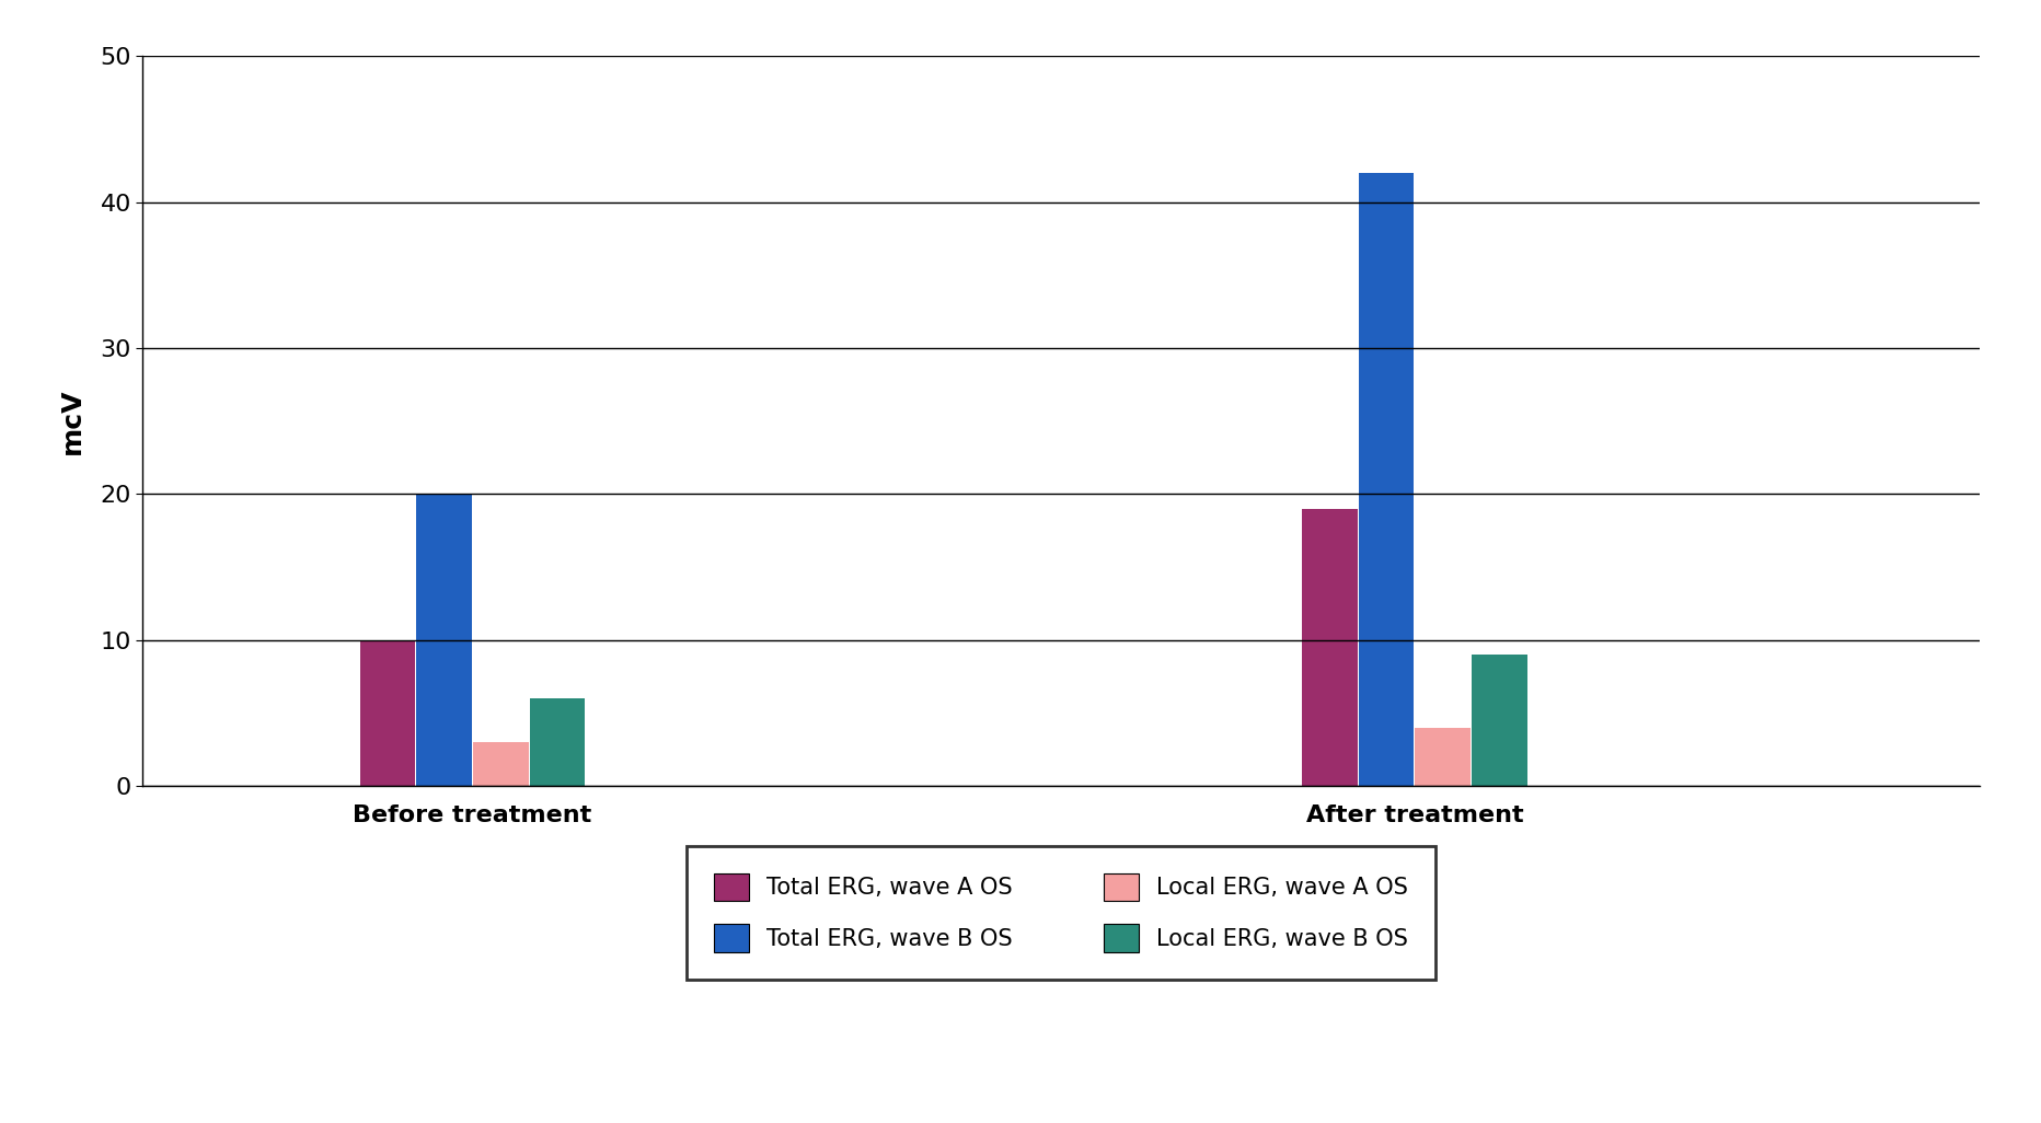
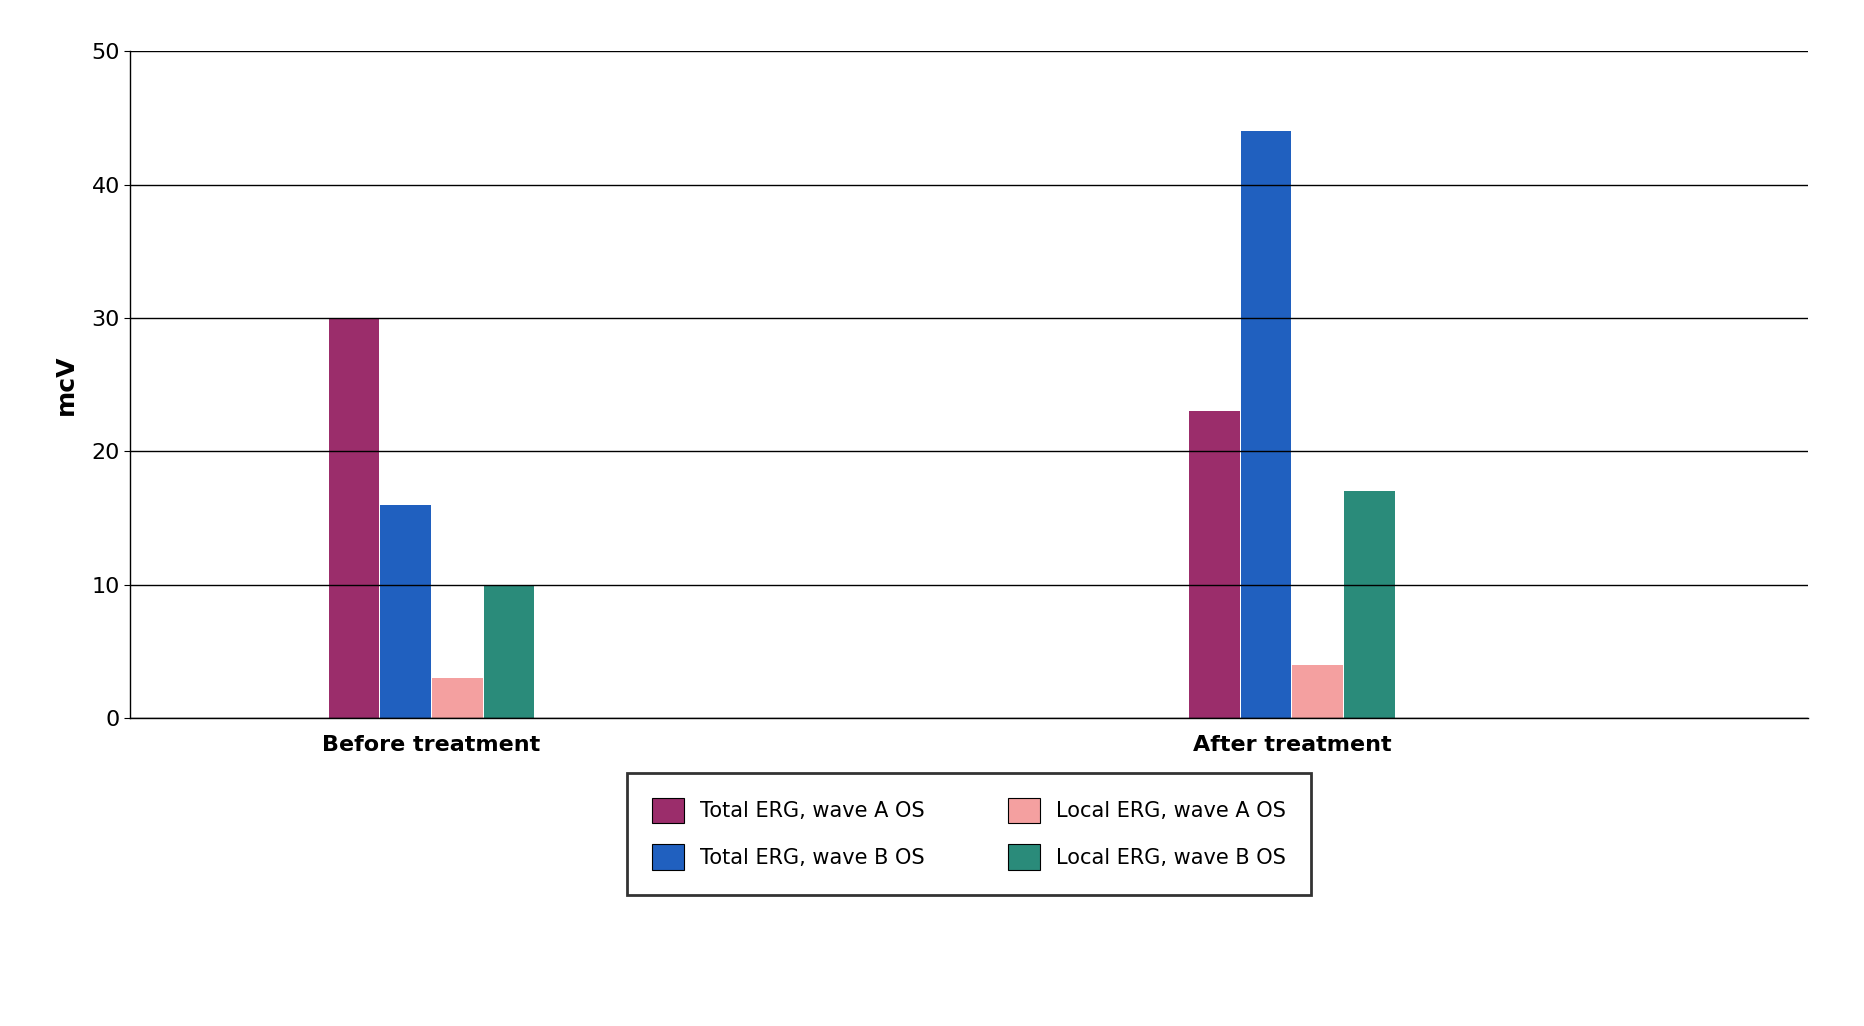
Total ERG, wave A OS/Before treatment: 10 -> 30
Total ERG, wave B OS/Before treatment: 20 -> 16
Local ERG, wave B OS/Before treatment: 6 -> 10
Total ERG, wave A OS/After treatment: 19 -> 23
Total ERG, wave B OS/After treatment: 42 -> 44
Local ERG, wave B OS/After treatment: 9 -> 17
